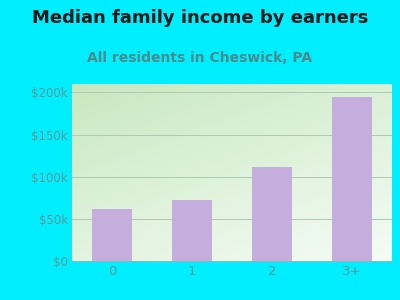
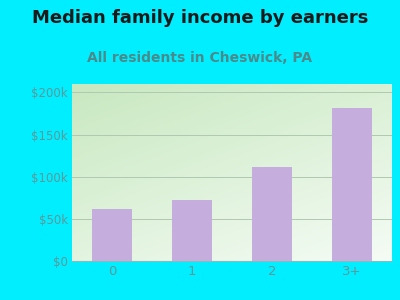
3+: $194k -> $182k
